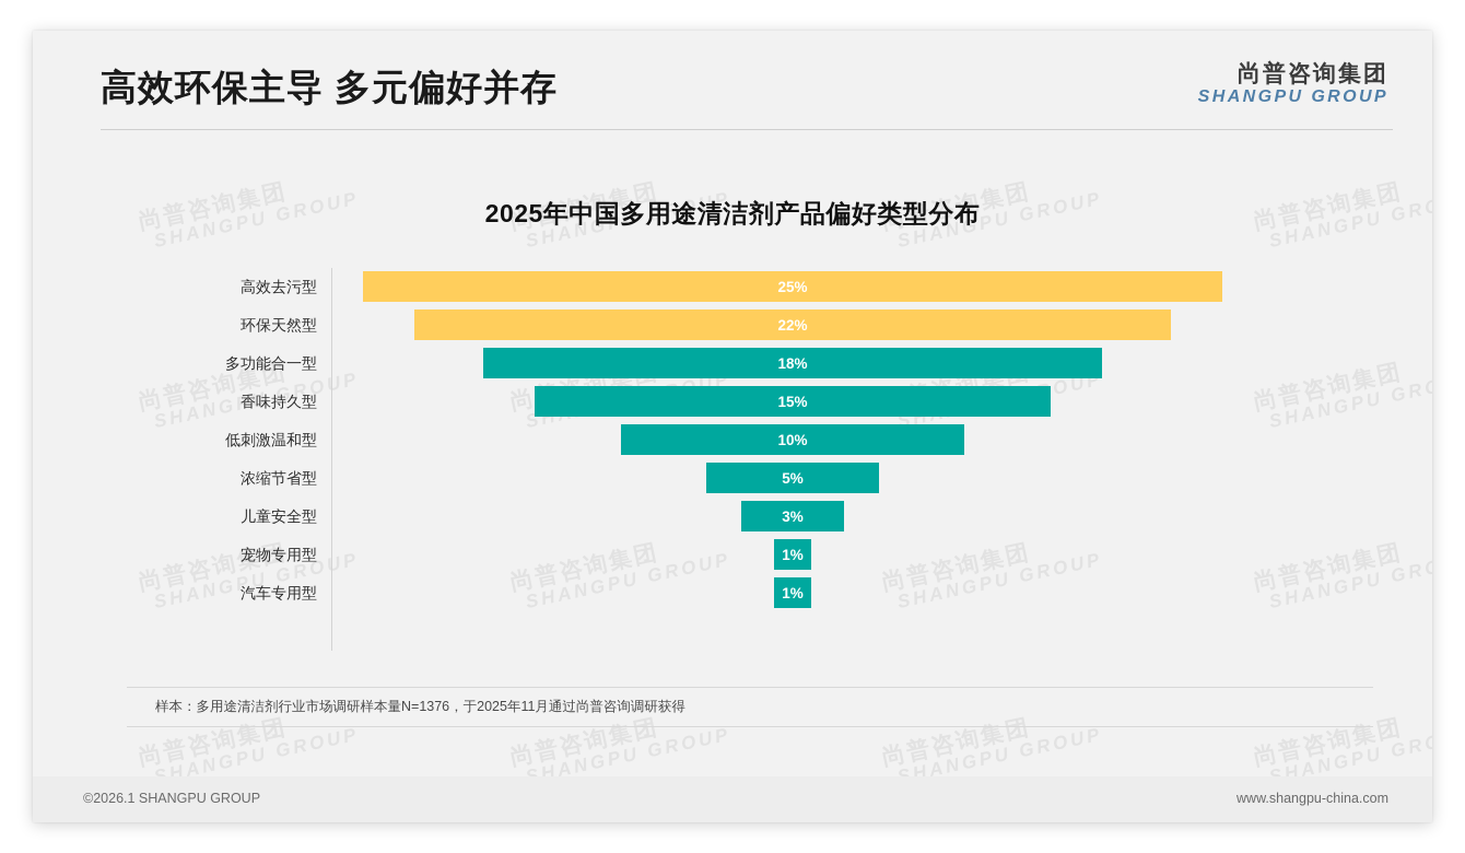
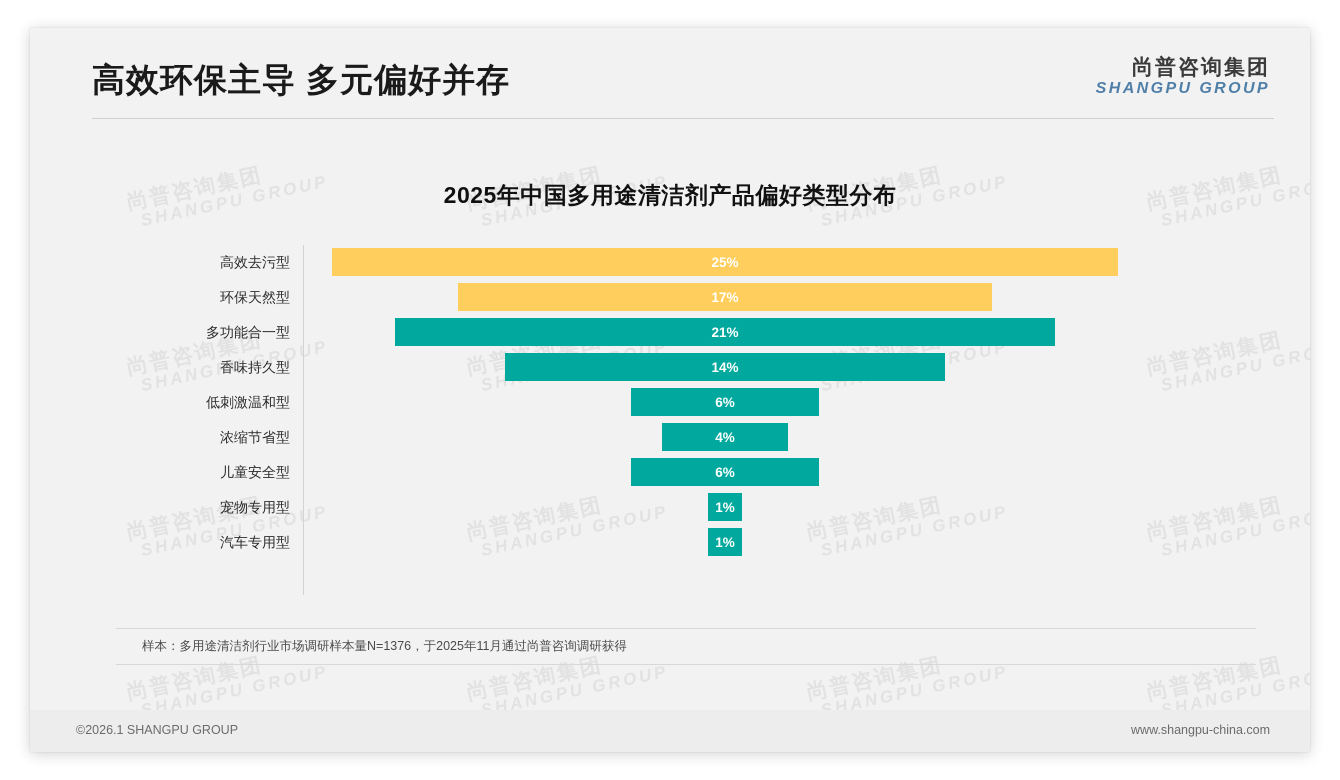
环保天然型: 22% -> 17%
多功能合一型: 18% -> 21%
香味持久型: 15% -> 14%
低刺激温和型: 10% -> 6%
浓缩节省型: 5% -> 4%
儿童安全型: 3% -> 6%
